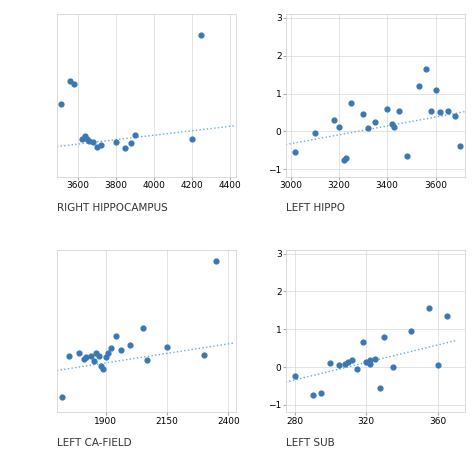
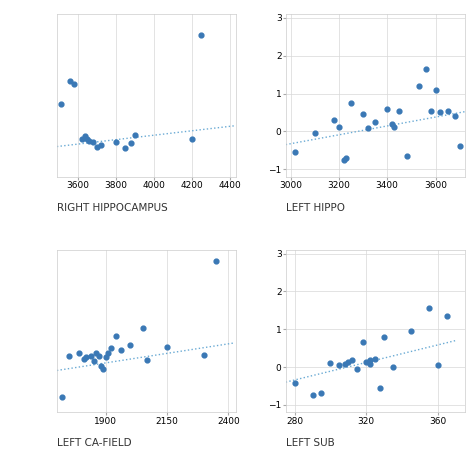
280: -0.25 -> -0.42
